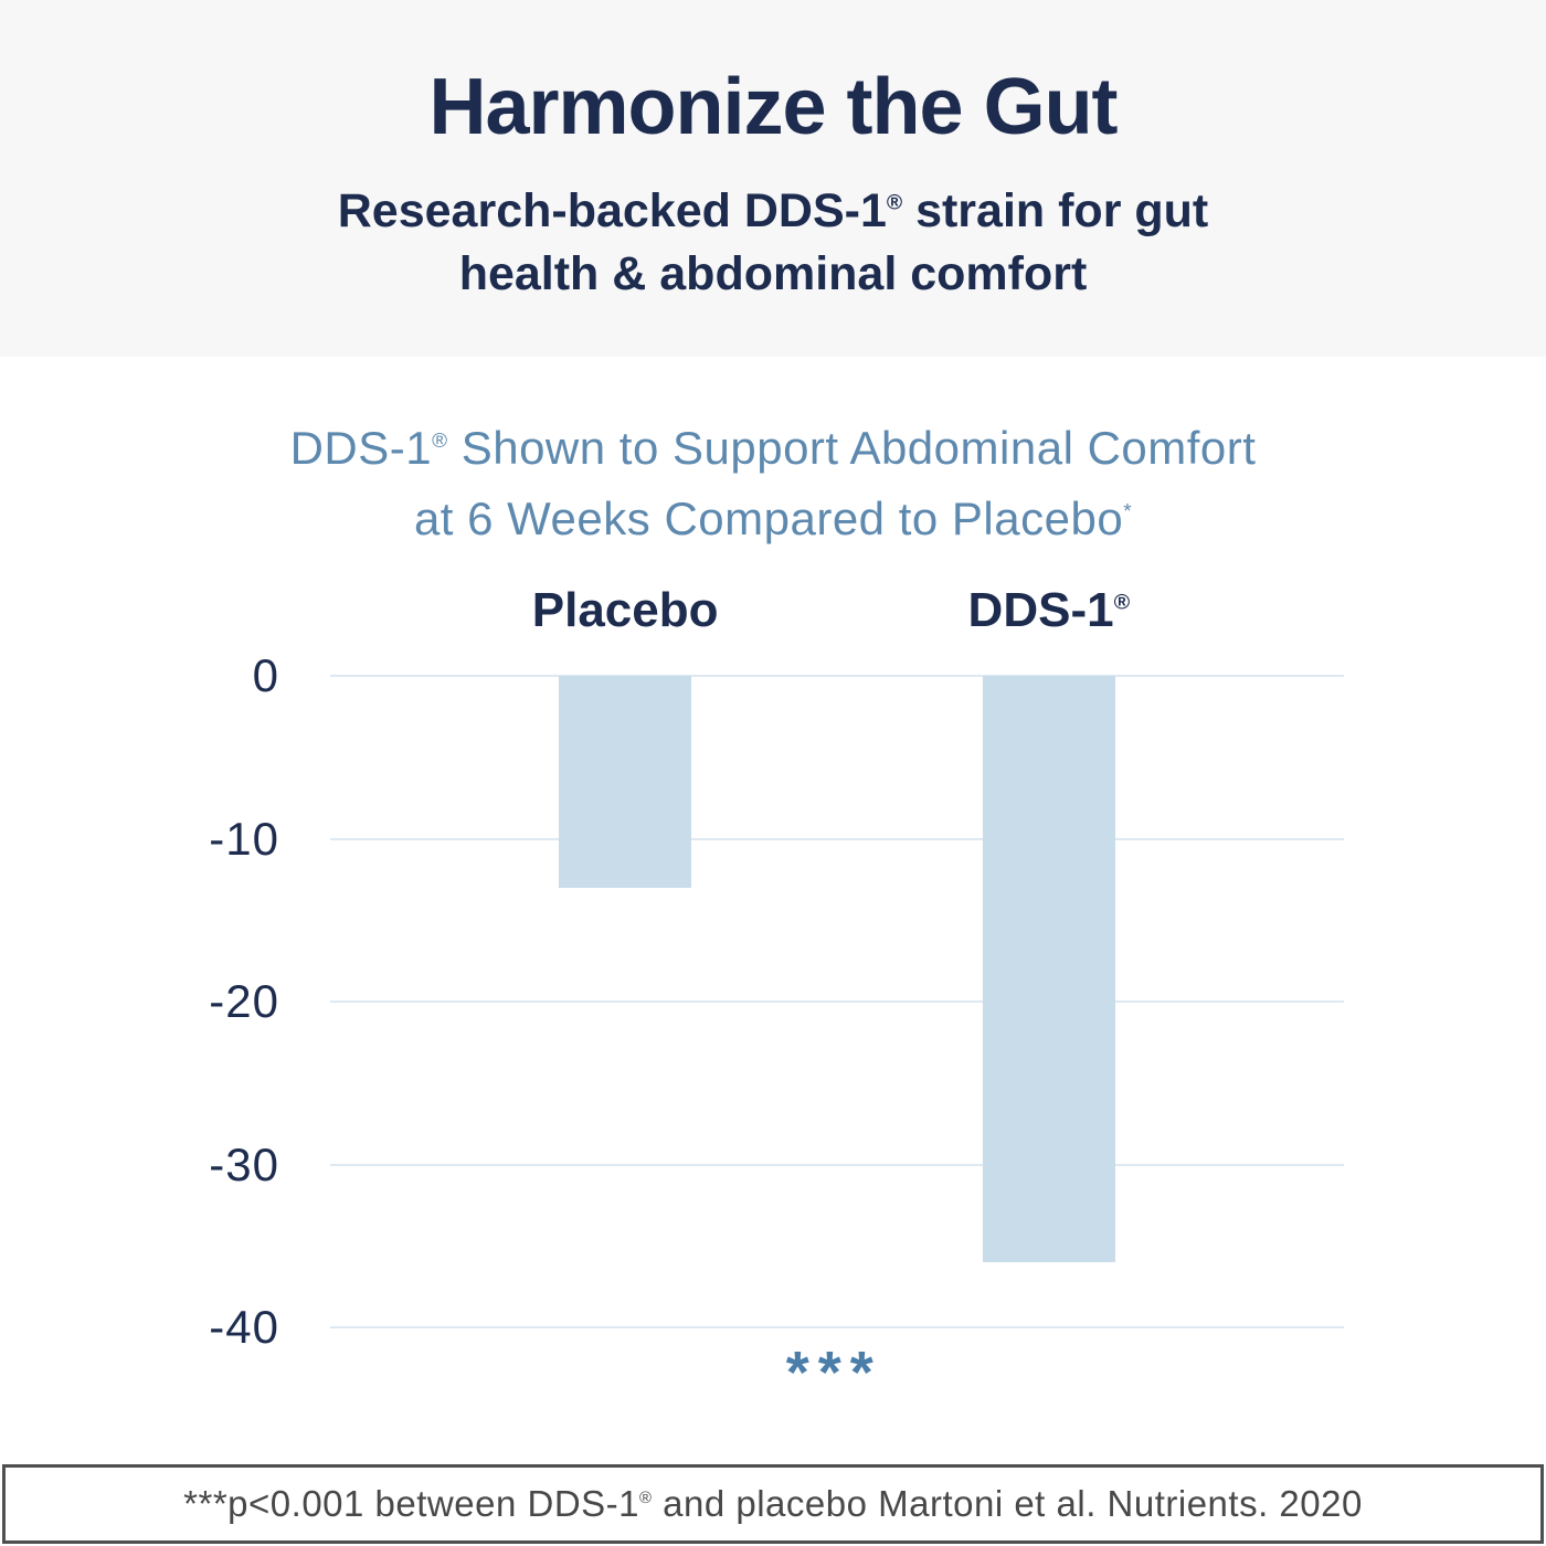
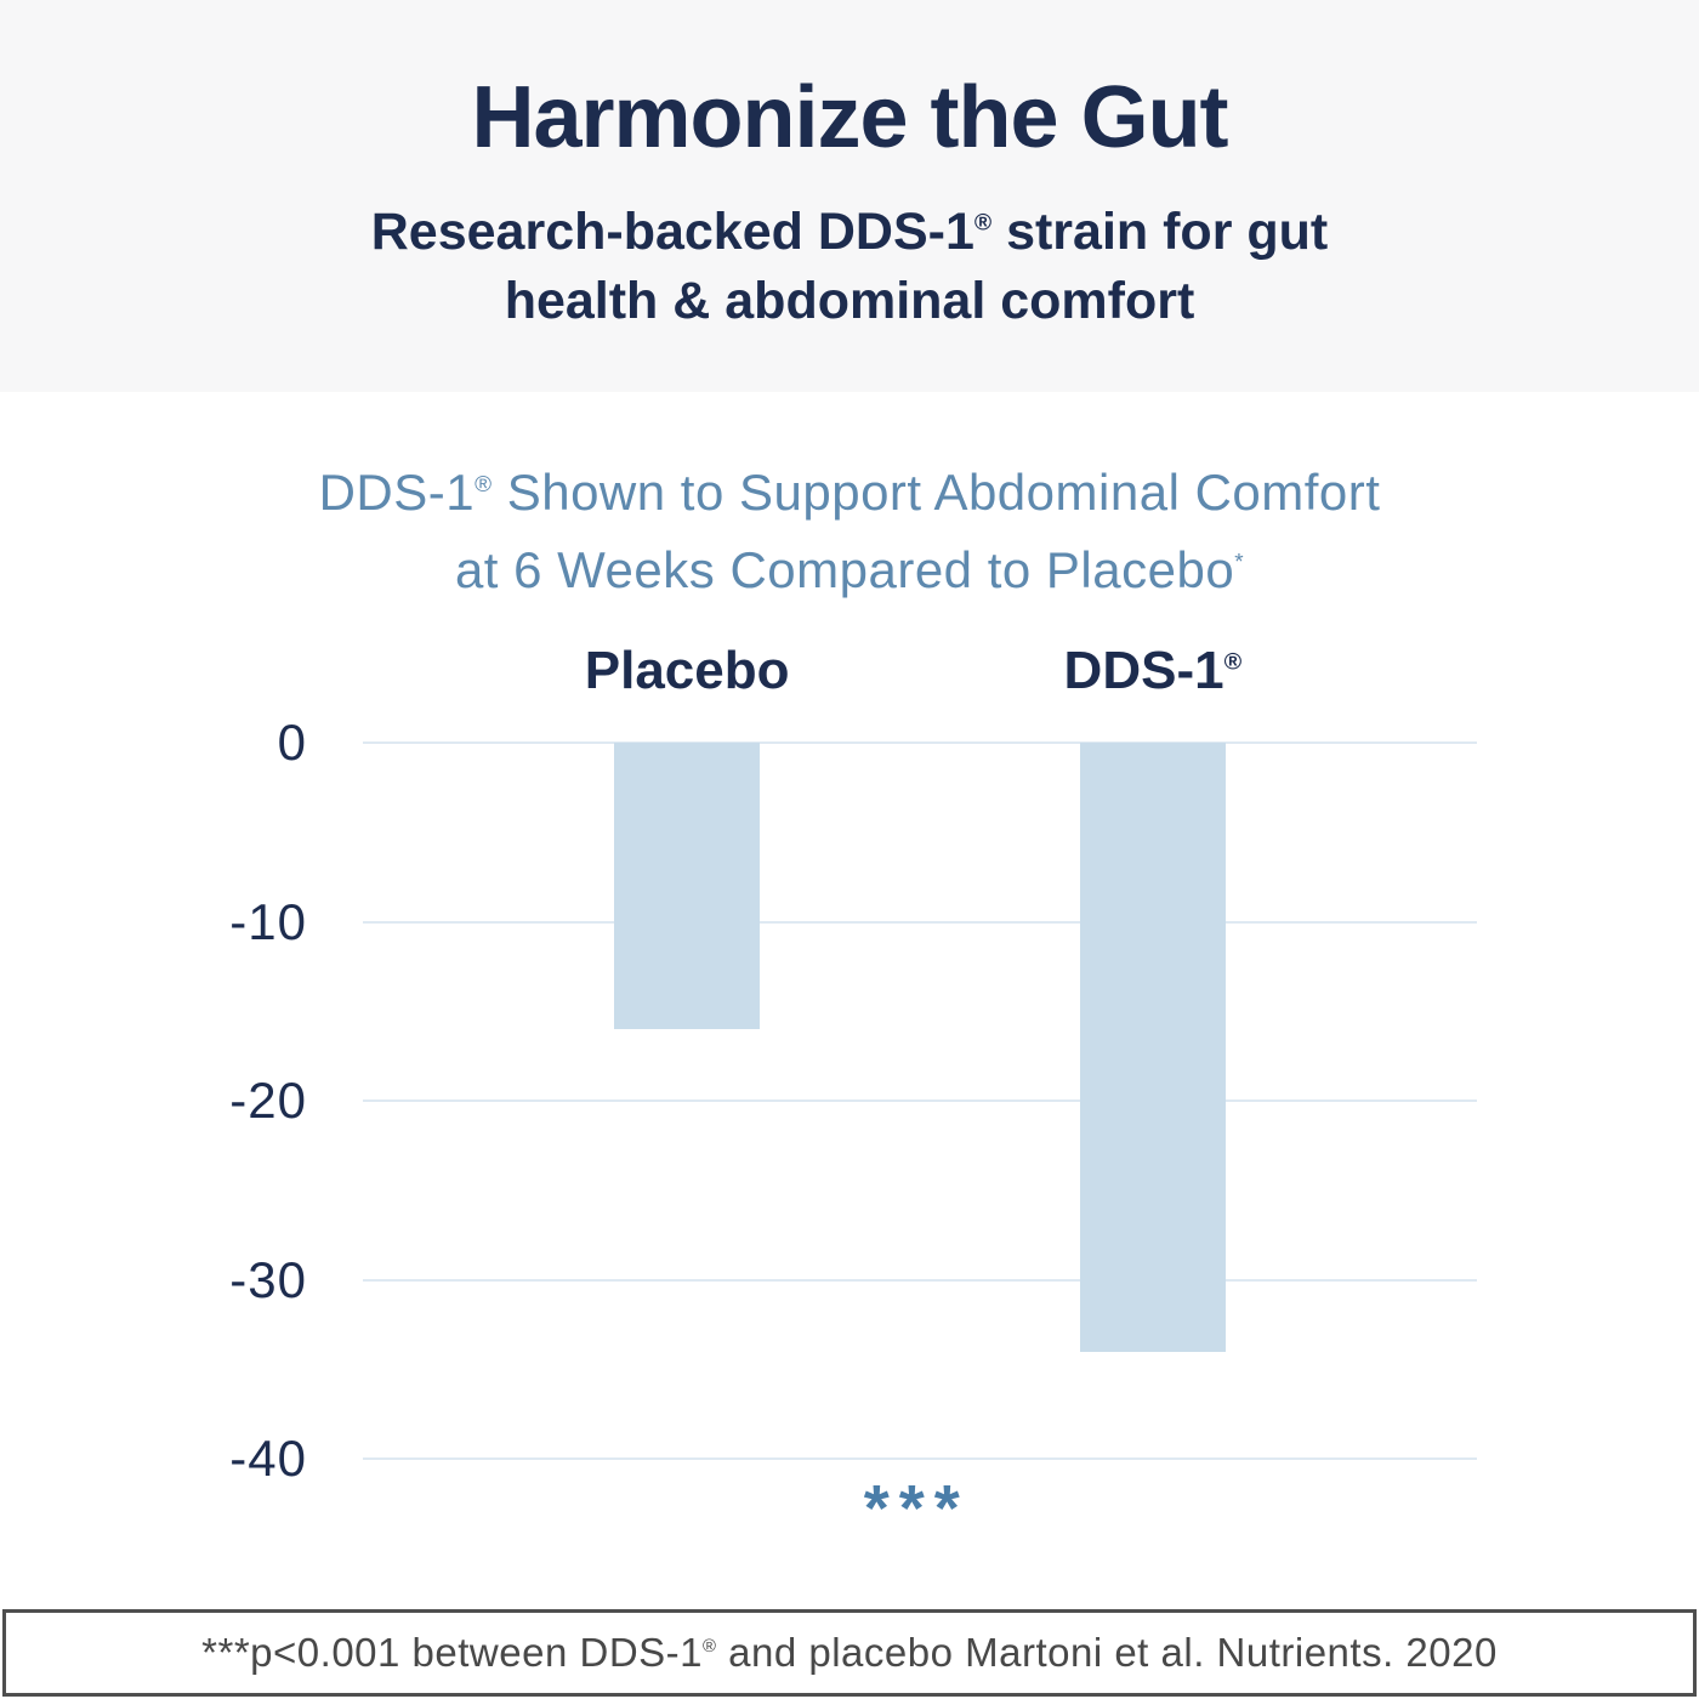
Placebo: -13 -> -16
DDS-1®: -36 -> -34
